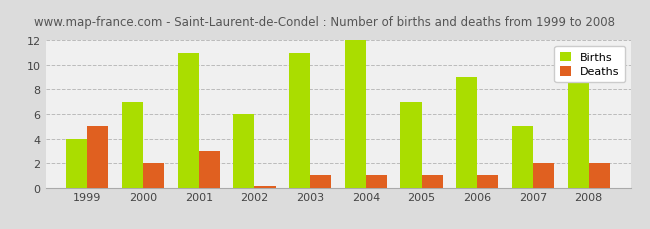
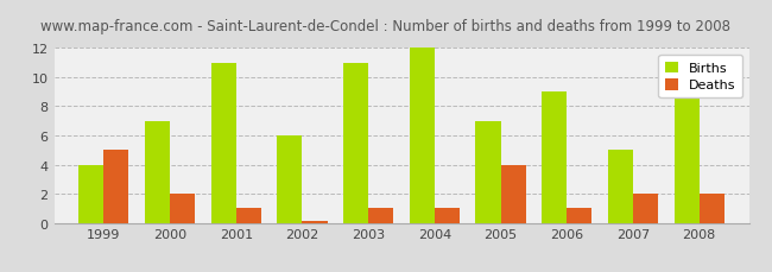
Deaths/2001: 3.0 -> 1.0
Deaths/2005: 1.0 -> 4.0
